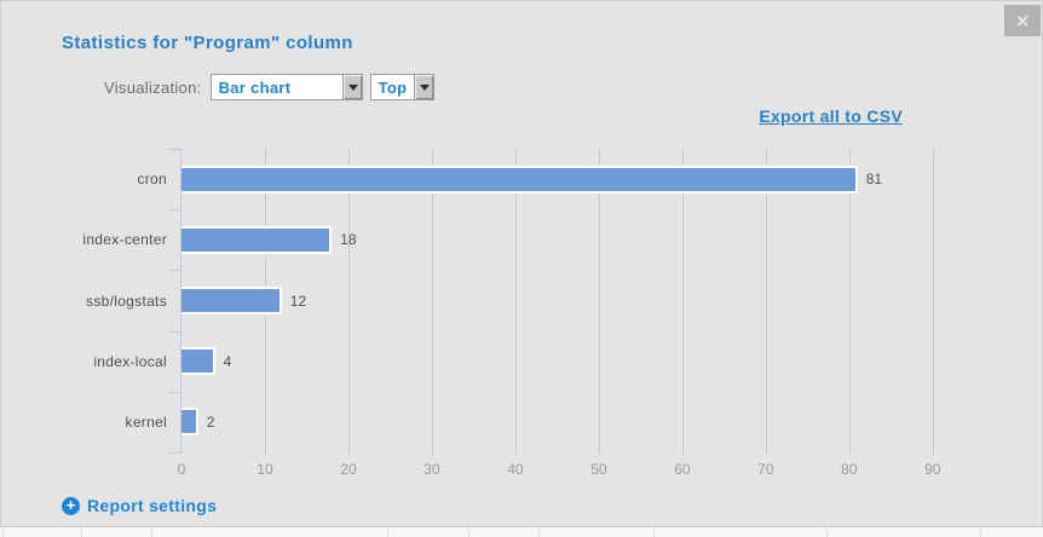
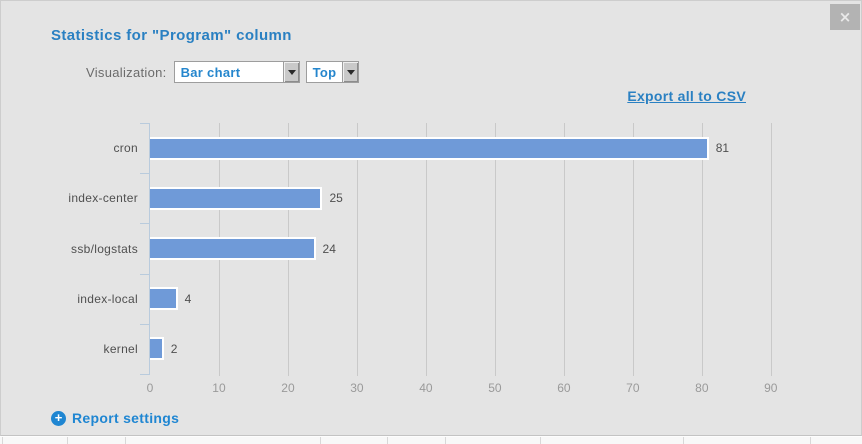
index-center: 18 -> 25
ssb/logstats: 12 -> 24
